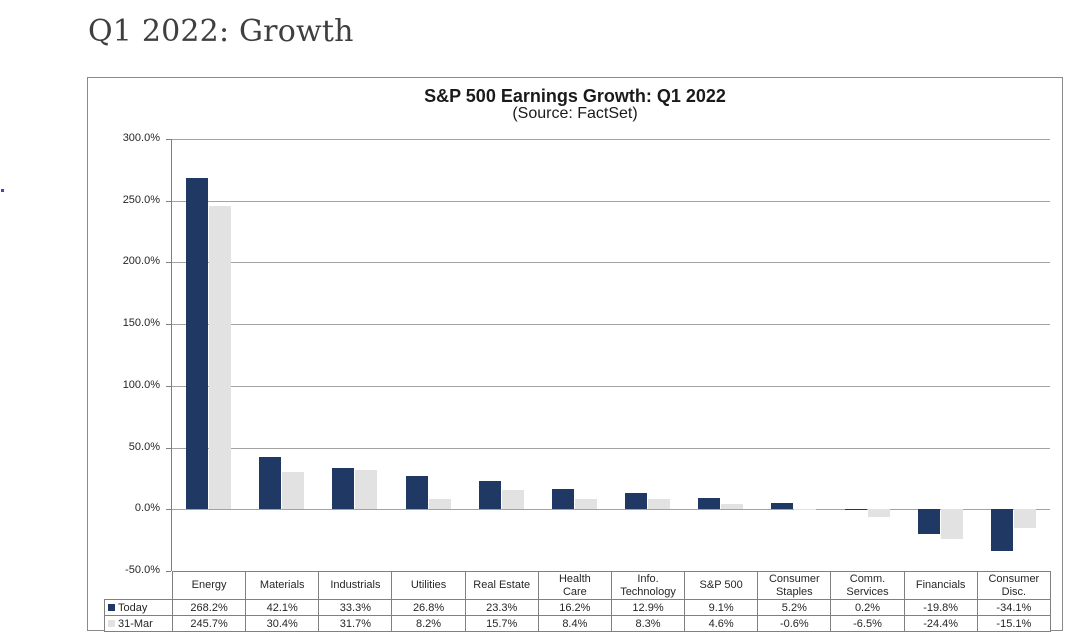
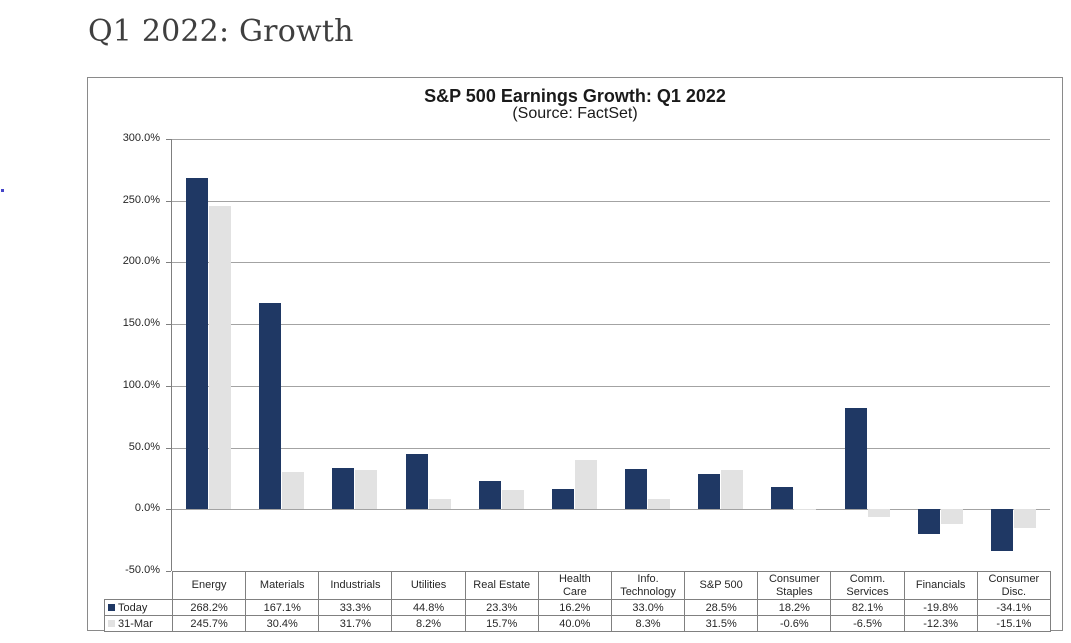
Today/Materials: 42.1% -> 167.1%
Today/Utilities: 26.8% -> 44.8%
31-Mar/Health Care: 8.4% -> 40.0%
Today/Info. Technology: 12.9% -> 33.0%
Today/S&P 500: 9.1% -> 28.5%
31-Mar/S&P 500: 4.6% -> 31.5%
Today/Consumer Staples: 5.2% -> 18.2%
Today/Comm. Services: 0.2% -> 82.1%
31-Mar/Financials: -24.4% -> -12.3%
